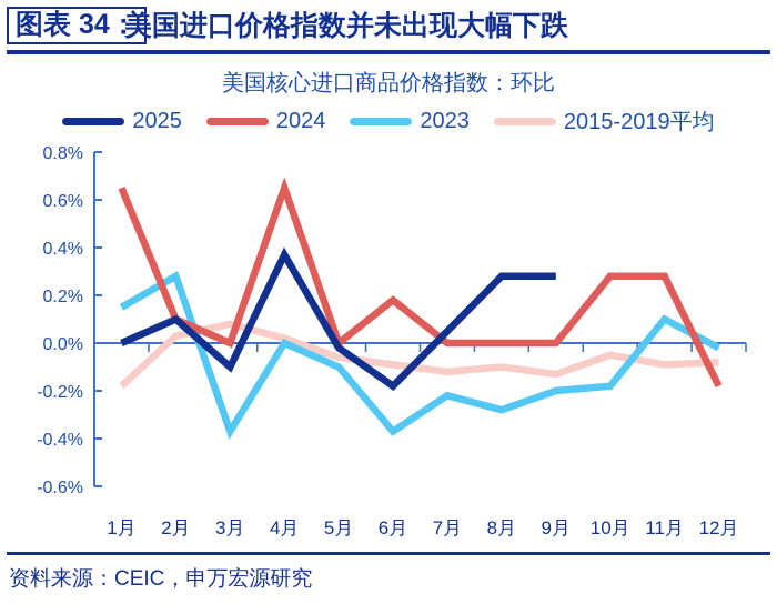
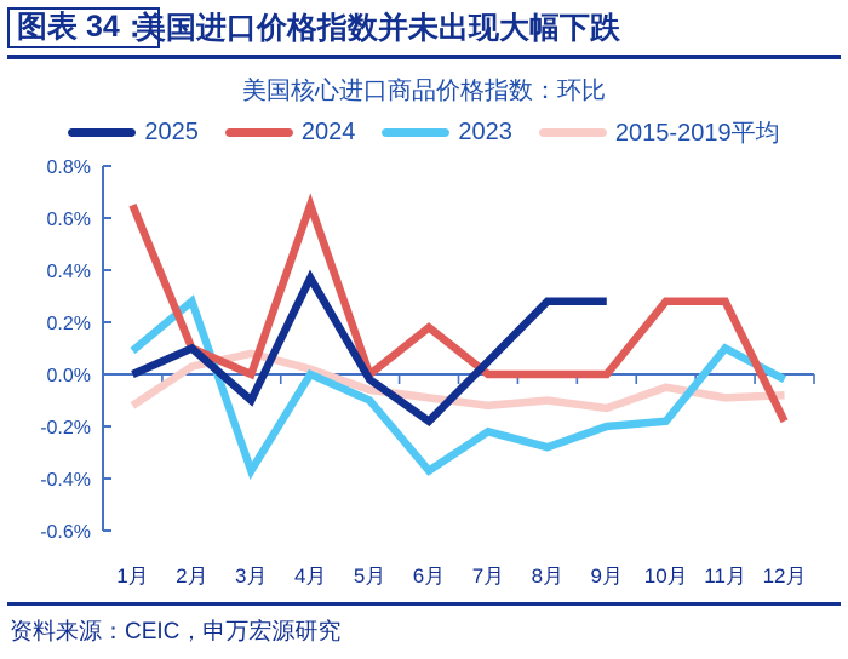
2023/1月: 0.15% -> 0.09%
2015-2019平均/1月: -0.18% -> -0.12%
